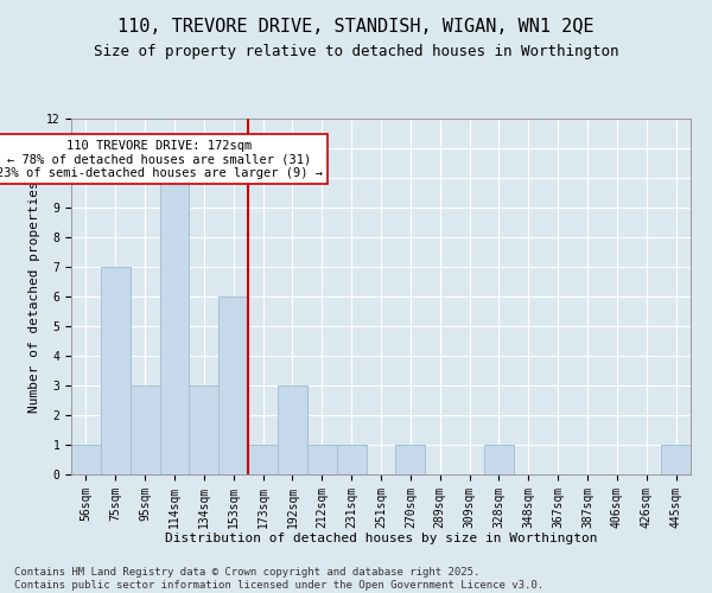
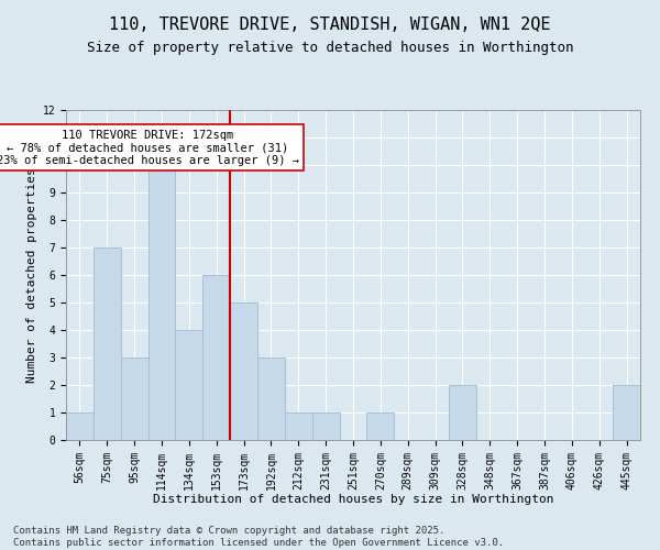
134sqm: 3 -> 4
173sqm: 1 -> 5
328sqm: 1 -> 2
445sqm: 1 -> 2
